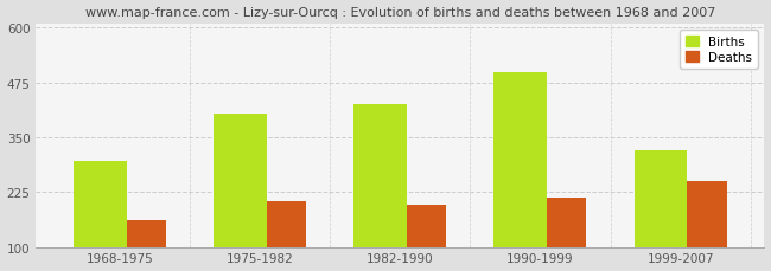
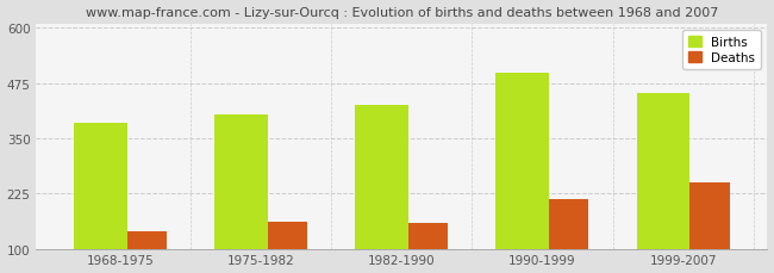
Births/1968-1975: 295 -> 385
Deaths/1968-1975: 160 -> 140
Deaths/1975-1982: 205 -> 162
Deaths/1982-1990: 195 -> 158
Births/1999-2007: 320 -> 452
